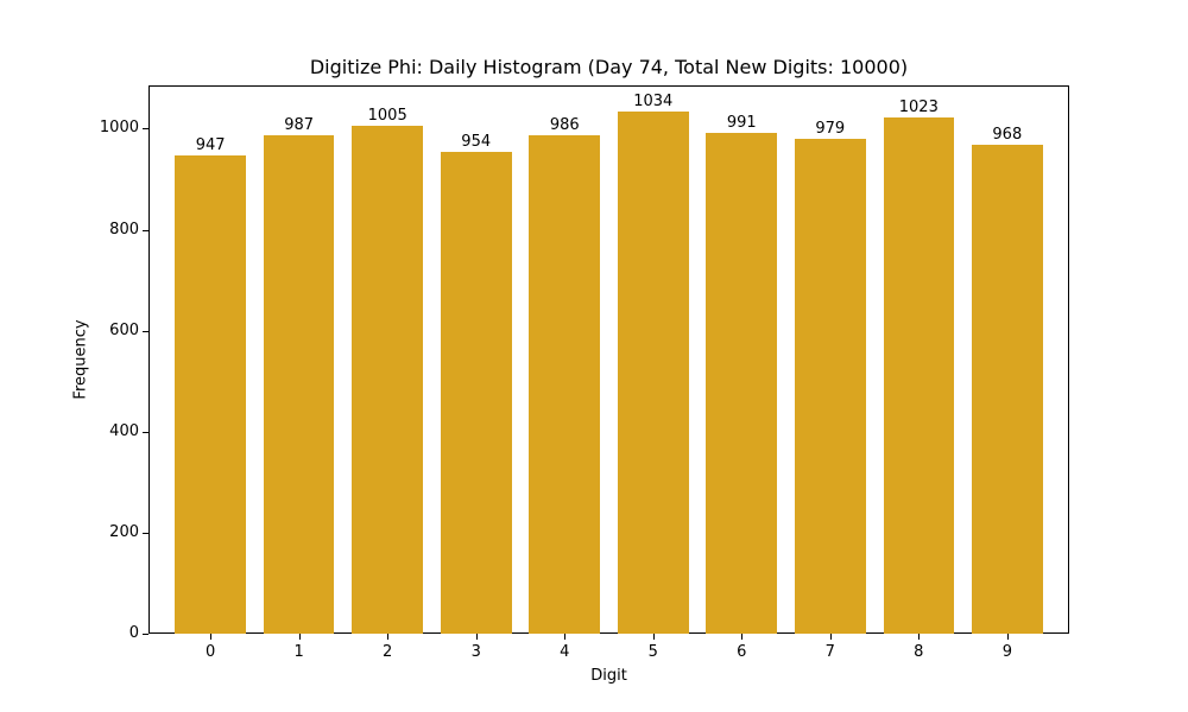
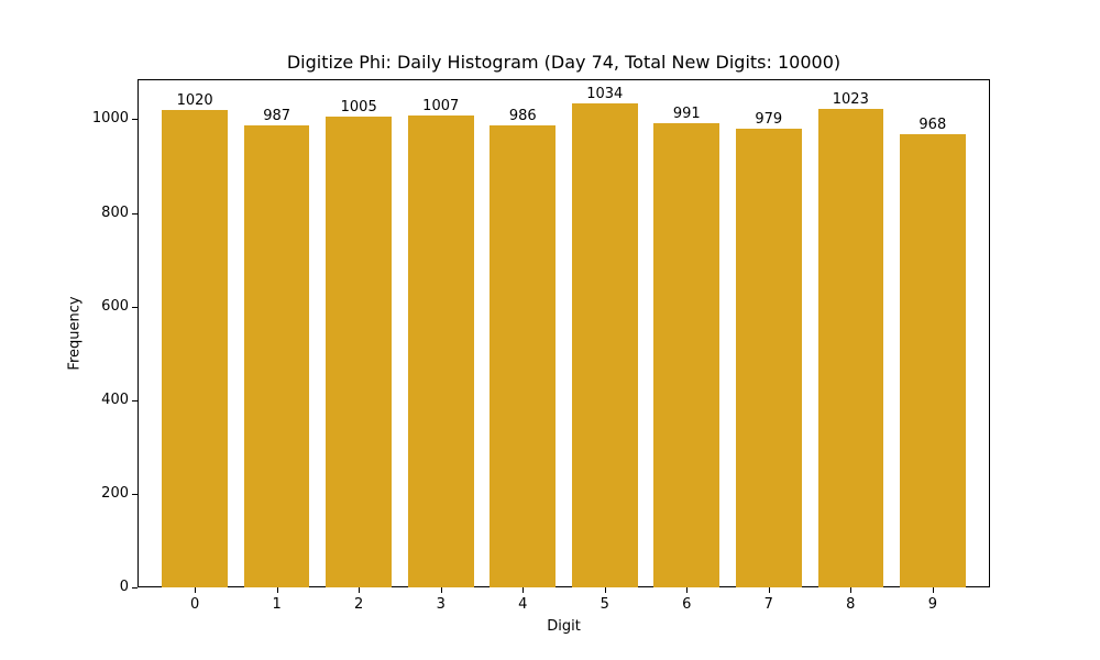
0: 947 -> 1020
3: 954 -> 1007
